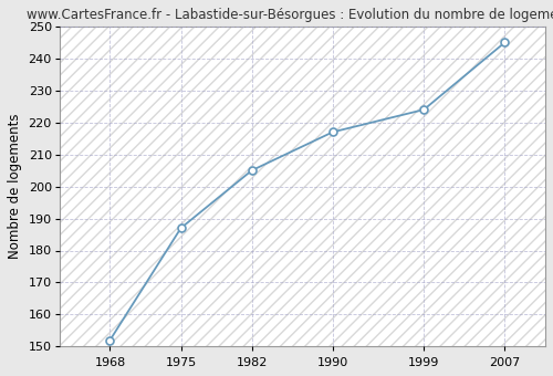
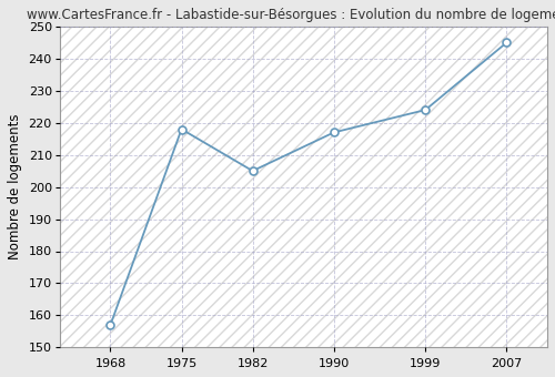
1968: 152 -> 157
1975: 187 -> 218
